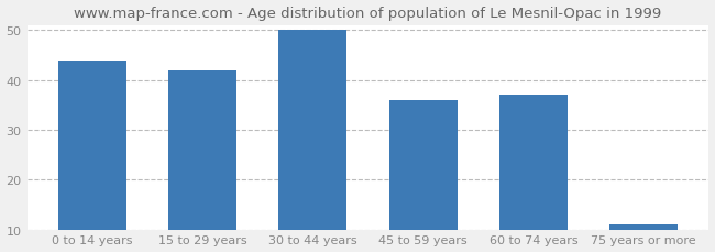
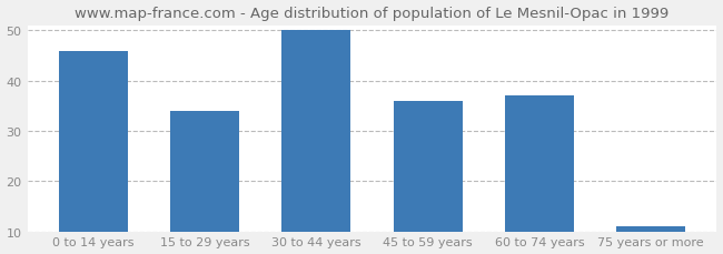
0 to 14 years: 44 -> 46
15 to 29 years: 42 -> 34
